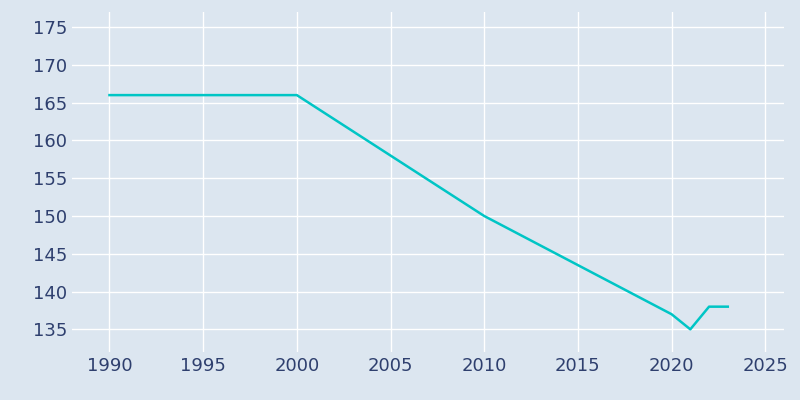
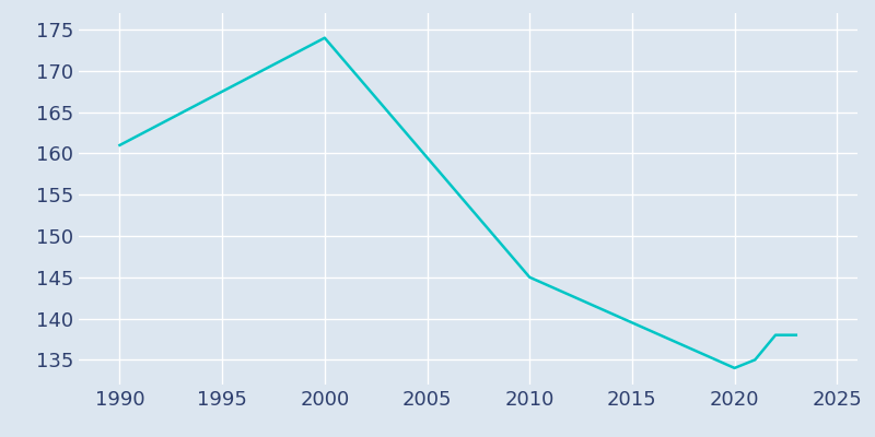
1990: 166 -> 161
2000: 166 -> 174
2010: 150 -> 145
2020: 137 -> 134
